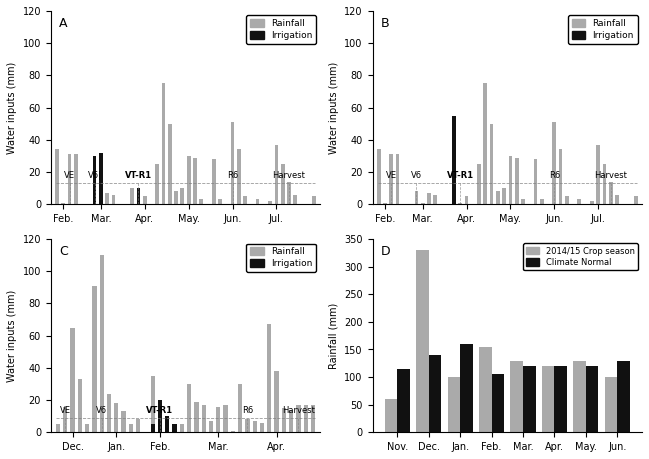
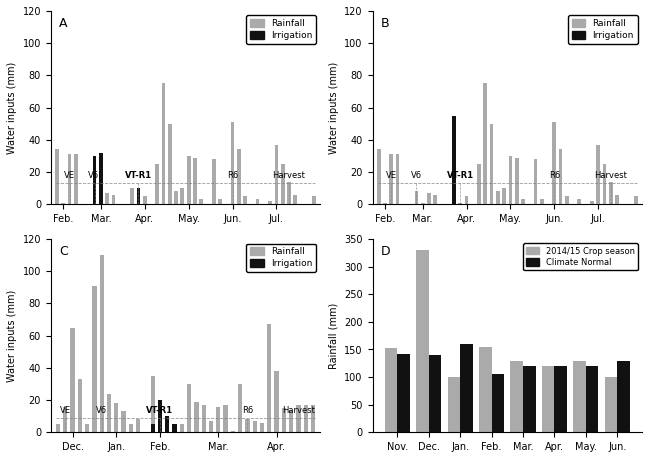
2014/15 Crop season/Nov.: 60 -> 152
Climate Normal/Nov.: 115 -> 142
